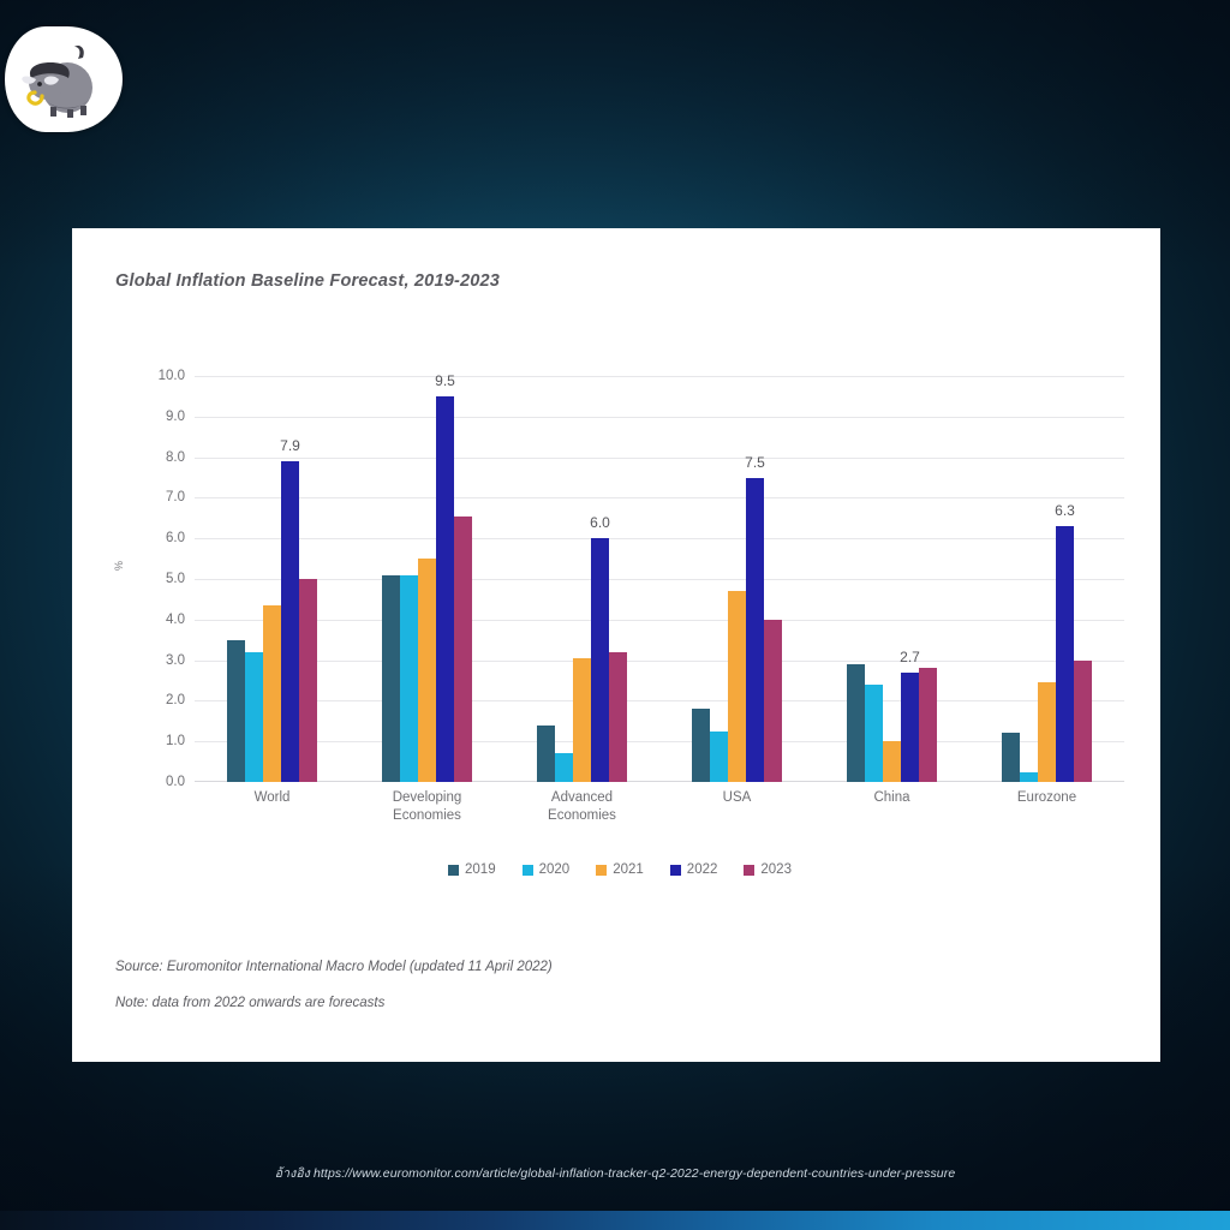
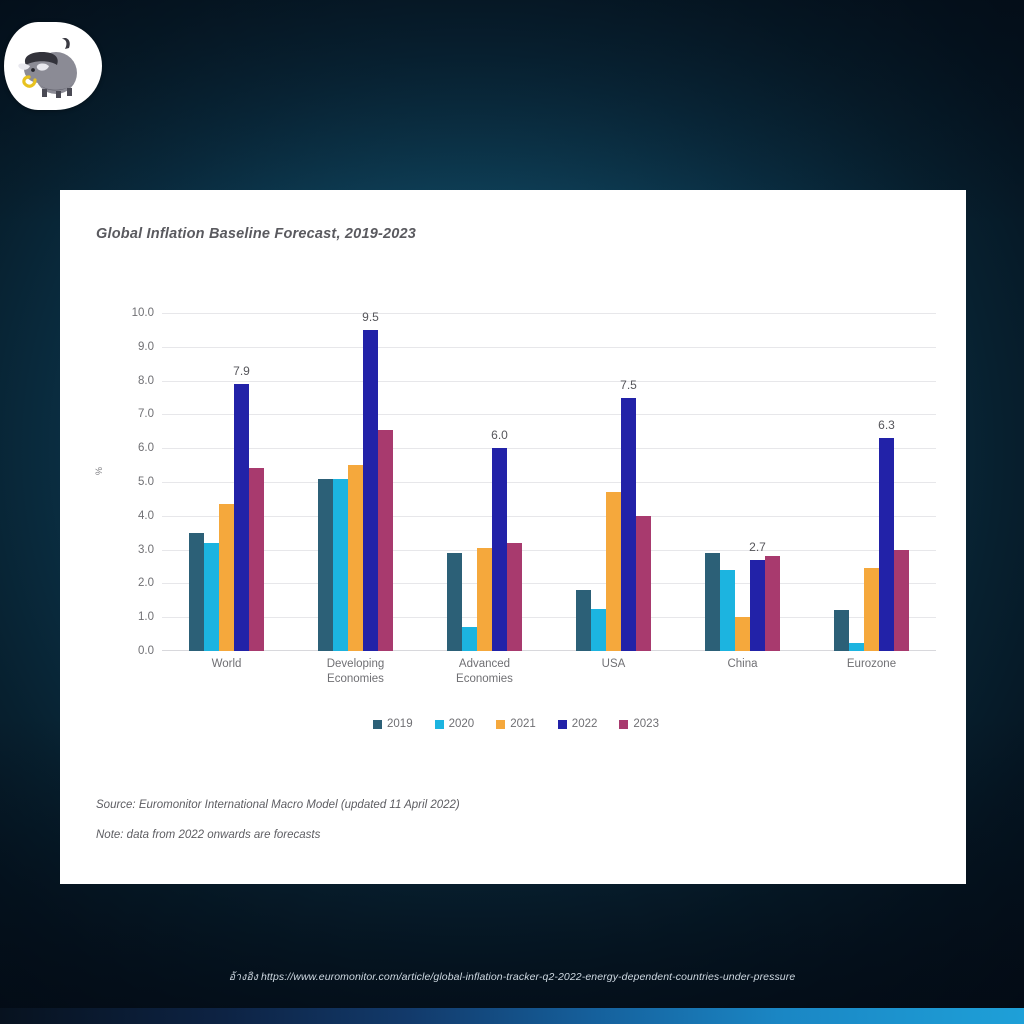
2023/World: 5.0 -> 5.4
2019/Advanced Economies: 1.4 -> 2.9
